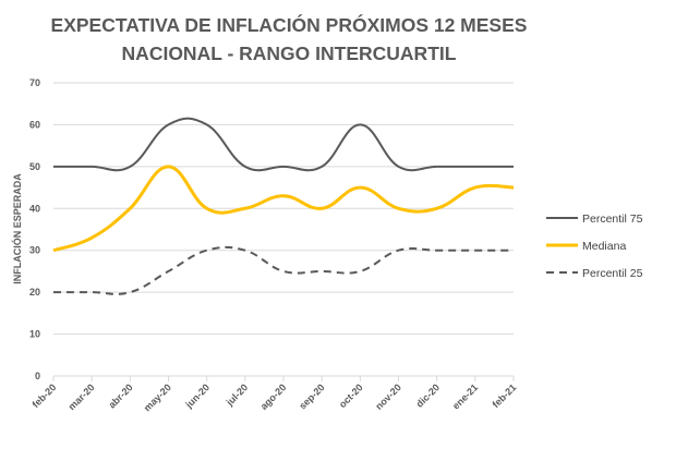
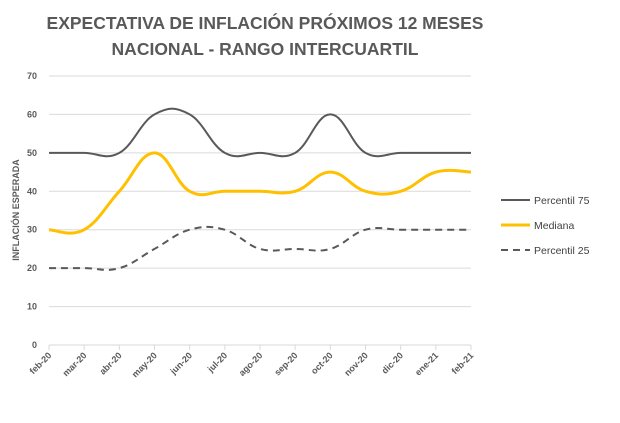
Mediana/mar-20: 33 -> 30
Mediana/ago-20: 43 -> 40
